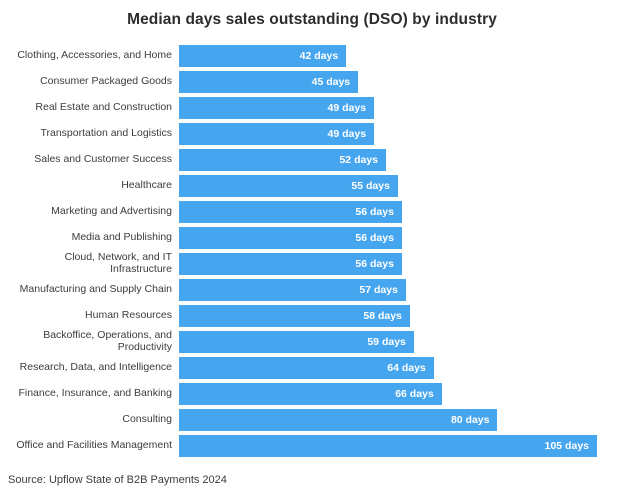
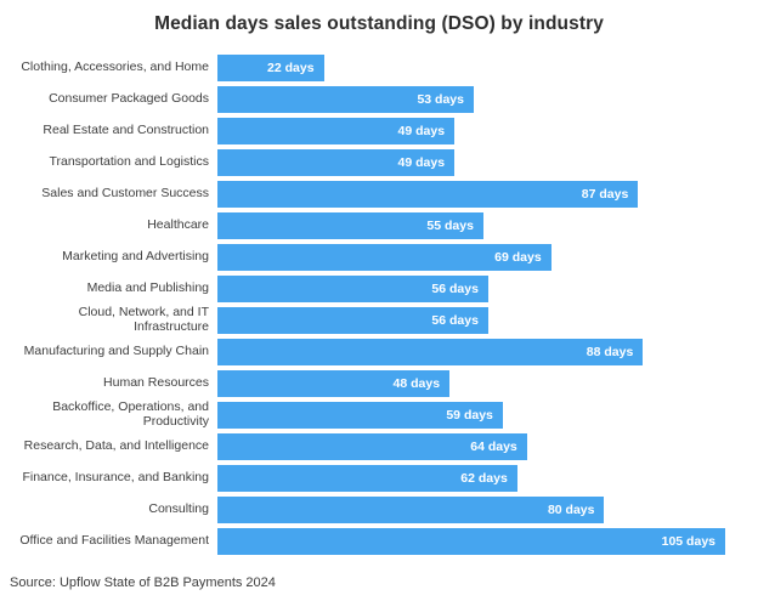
Clothing, Accessories, and Home: 42 -> 22
Consumer Packaged Goods: 45 -> 53
Sales and Customer Success: 52 -> 87
Marketing and Advertising: 56 -> 69
Manufacturing and Supply Chain: 57 -> 88
Human Resources: 58 -> 48
Finance, Insurance, and Banking: 66 -> 62
